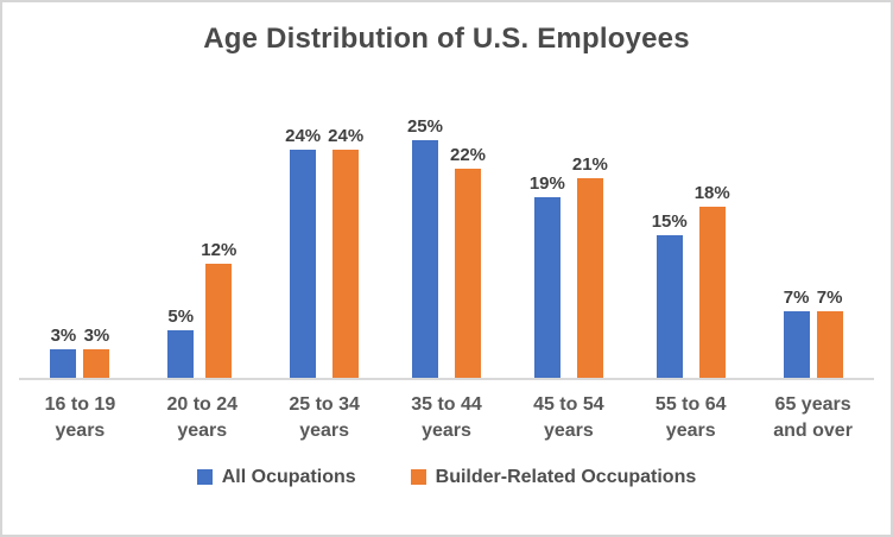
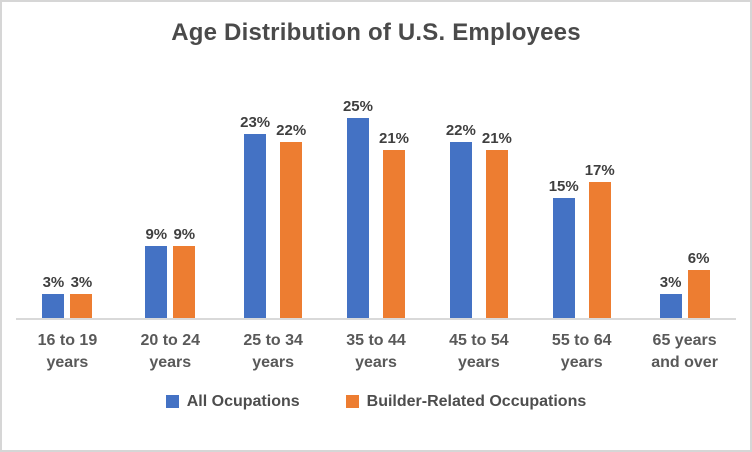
All Ocupations/20 to 24 years: 5% -> 9%
Builder-Related Occupations/20 to 24 years: 12% -> 9%
All Ocupations/25 to 34 years: 24% -> 23%
Builder-Related Occupations/25 to 34 years: 24% -> 22%
Builder-Related Occupations/35 to 44 years: 22% -> 21%
All Ocupations/45 to 54 years: 19% -> 22%
Builder-Related Occupations/55 to 64 years: 18% -> 17%
All Ocupations/65 years and over: 7% -> 3%
Builder-Related Occupations/65 years and over: 7% -> 6%
